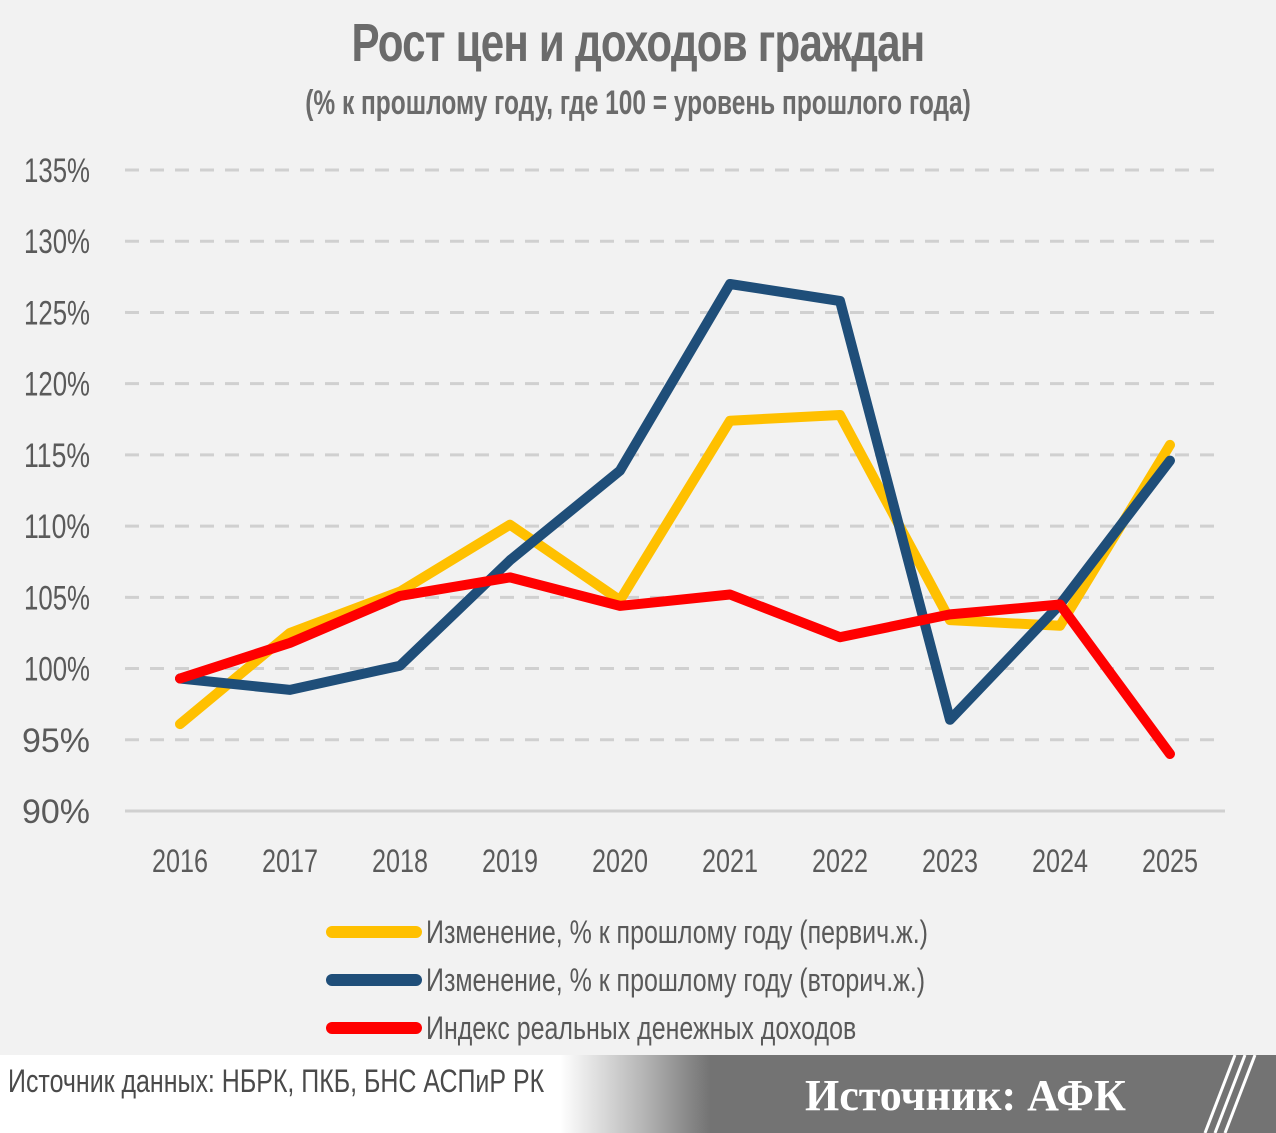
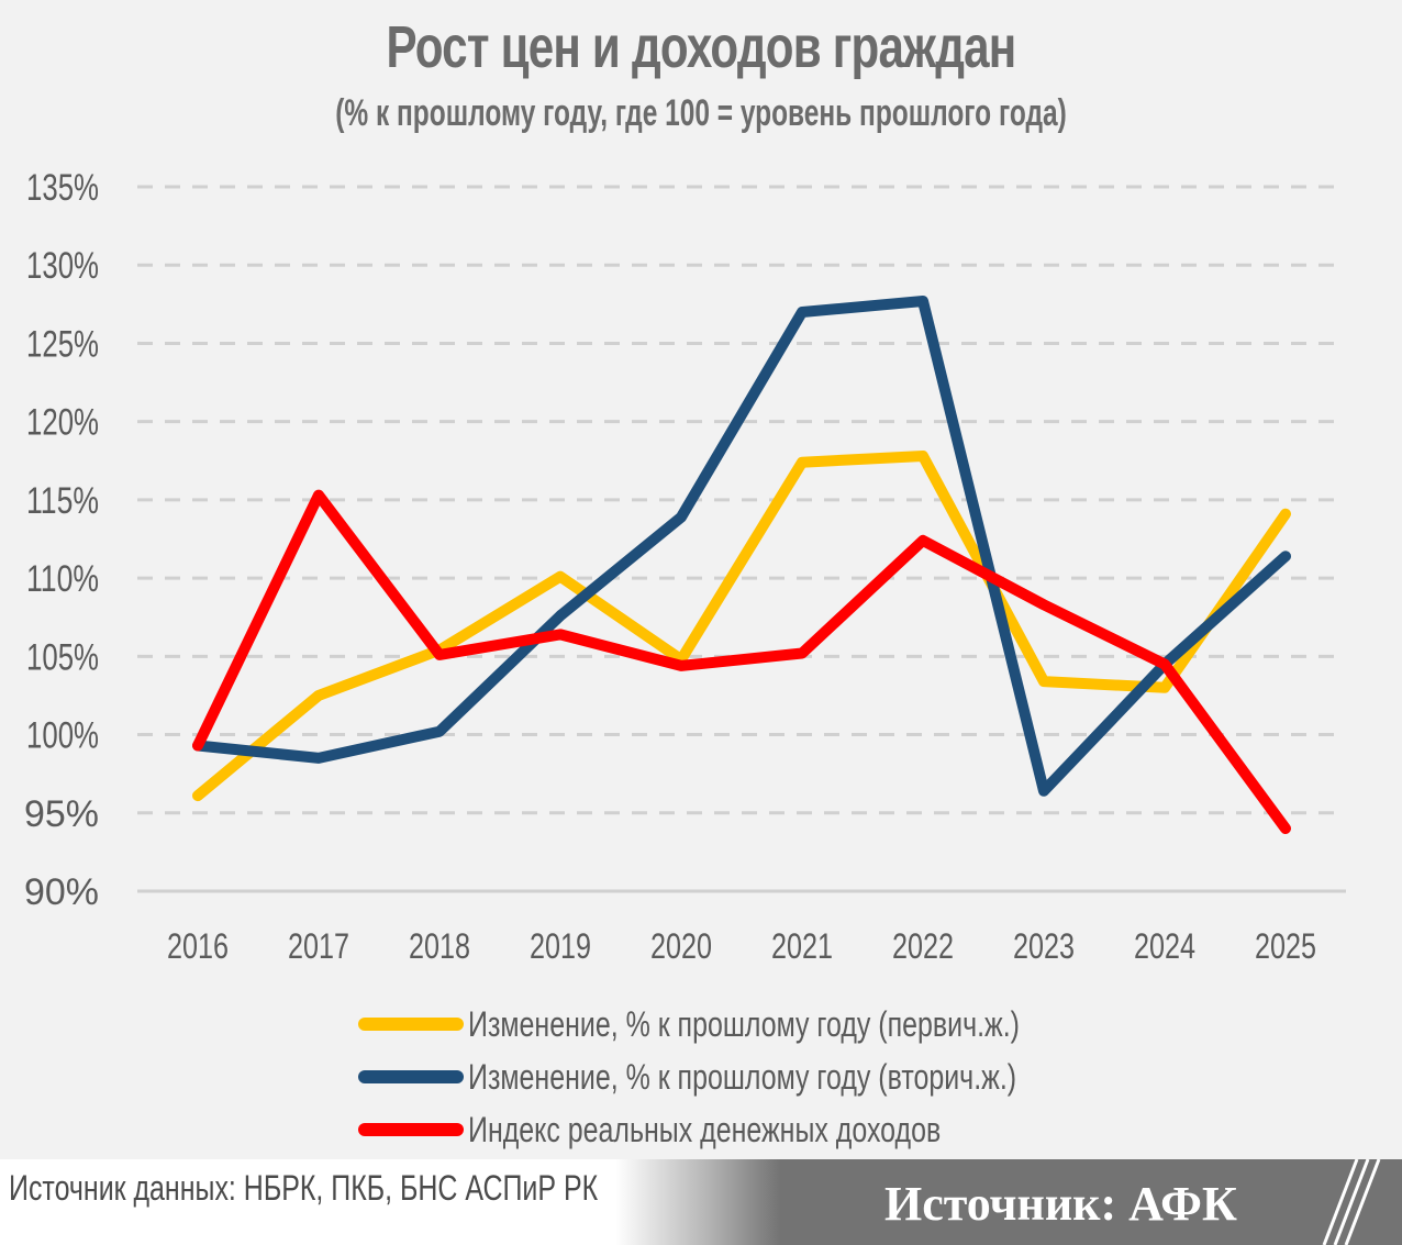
Индекс реальных денежных доходов/2017: 101.8% -> 115.3%
Изменение, % к прошлому году (вторич.ж.)/2022: 125.8% -> 127.7%
Индекс реальных денежных доходов/2022: 102.2% -> 112.4%
Индекс реальных денежных доходов/2023: 103.8% -> 108.3%
Изменение, % к прошлому году (первич.ж.)/2025: 115.7% -> 114.1%
Изменение, % к прошлому году (вторич.ж.)/2025: 114.6% -> 111.4%
